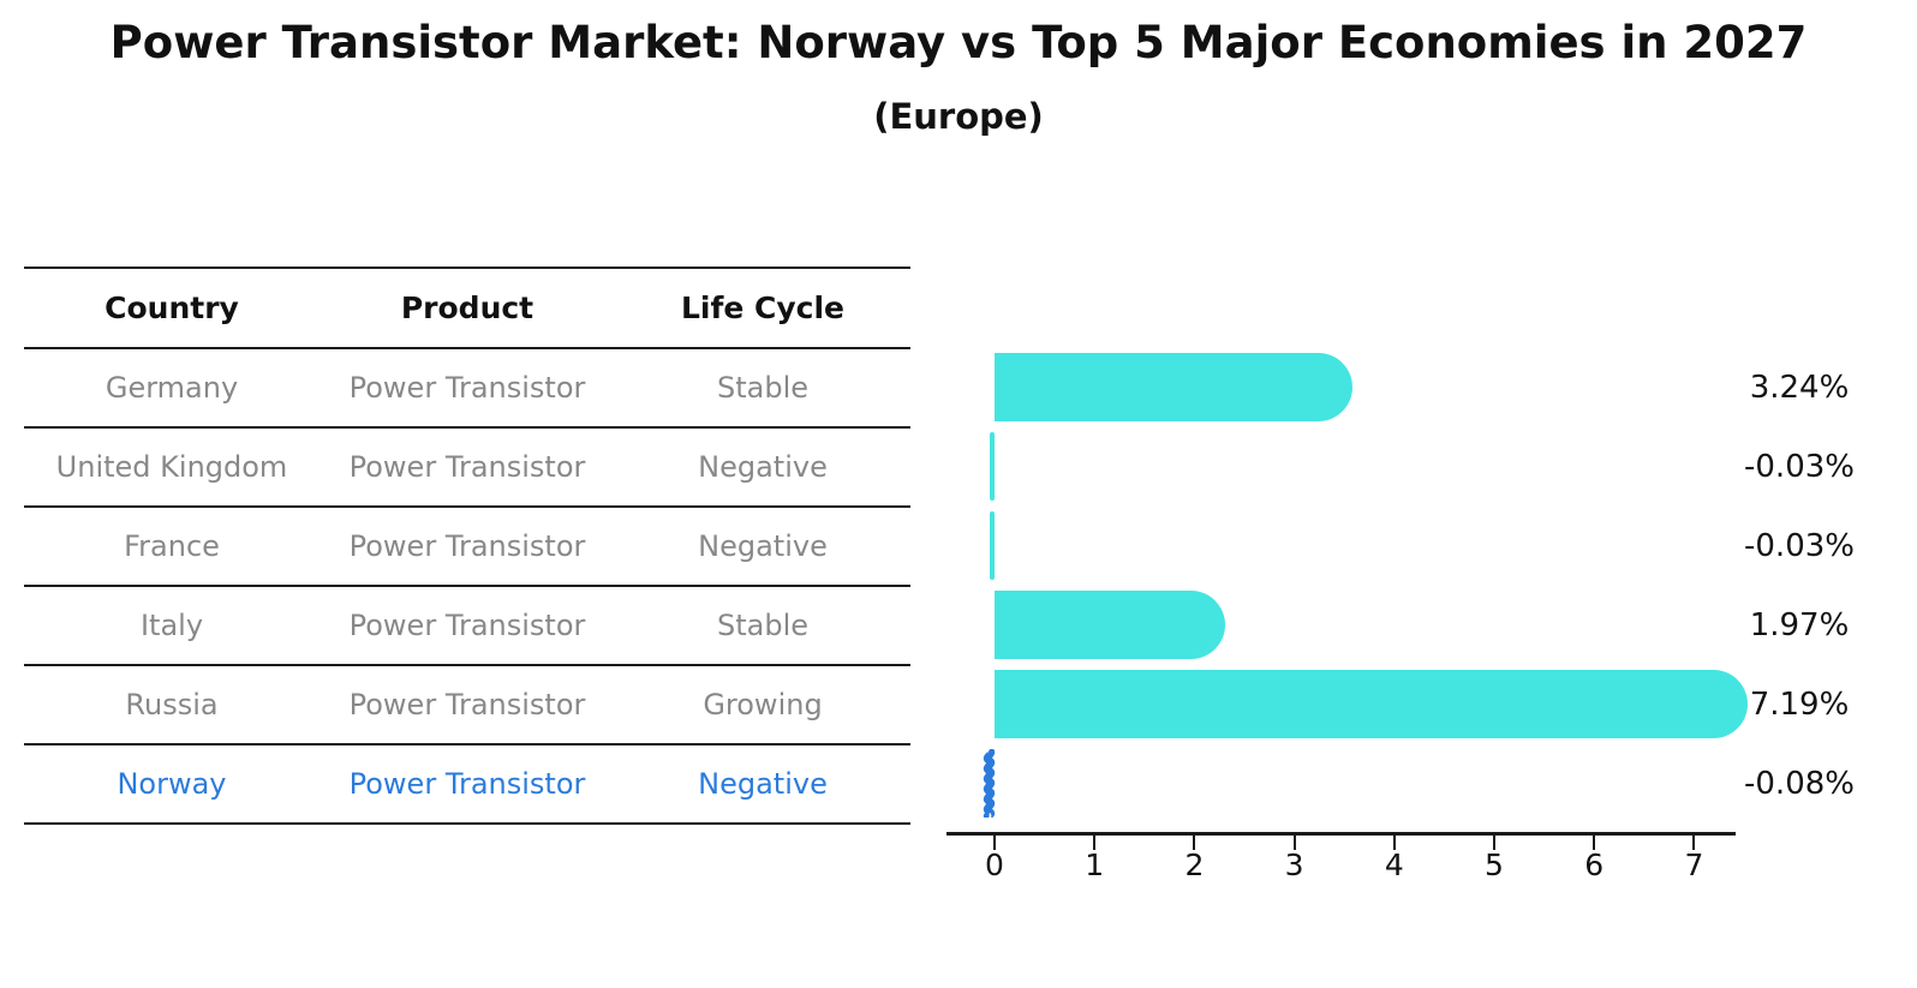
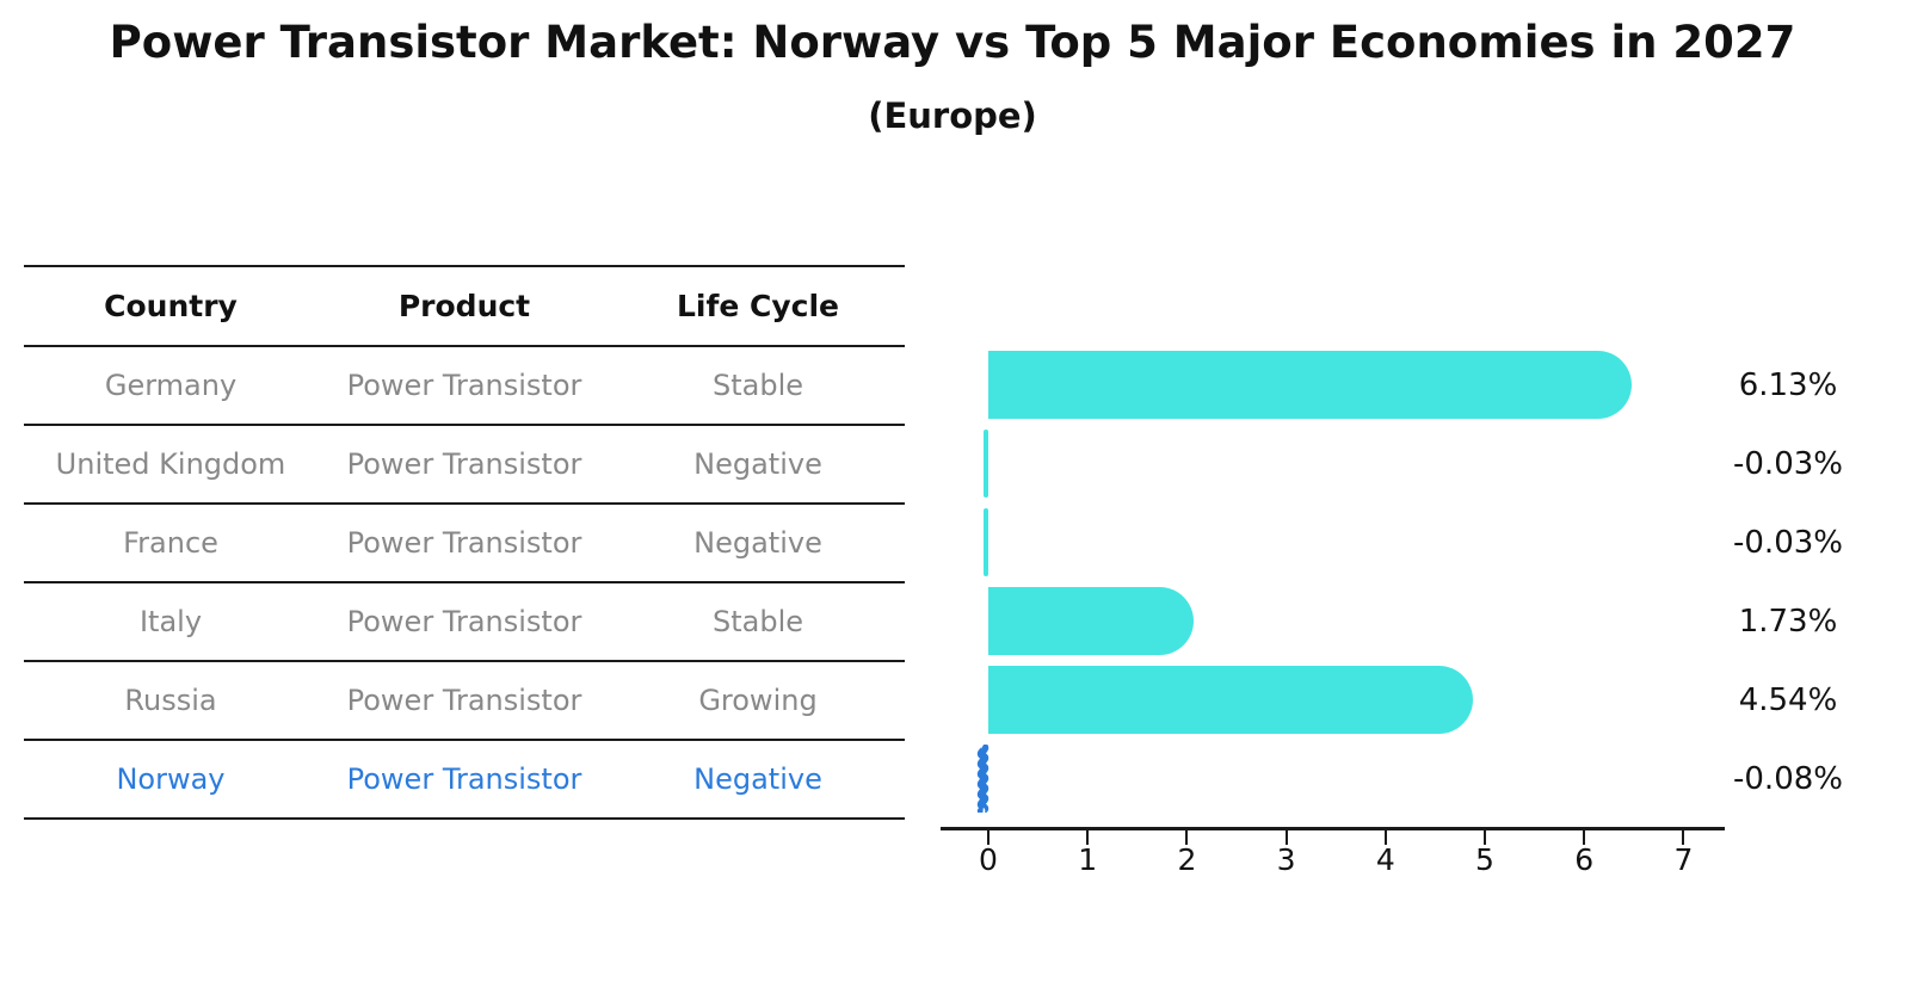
Germany: 3.24% -> 6.13%
Italy: 1.97% -> 1.73%
Russia: 7.19% -> 4.54%
